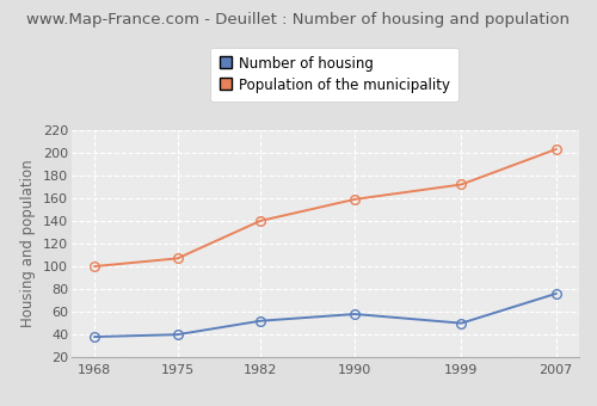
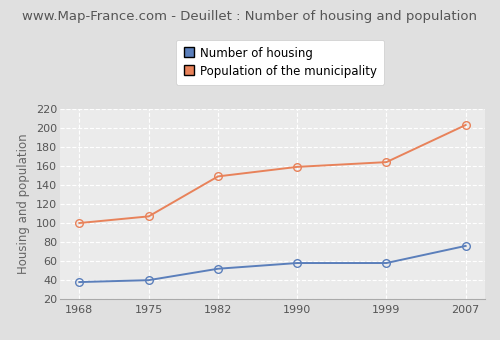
Population of the municipality/1982: 140 -> 149
Number of housing/1999: 50 -> 58
Population of the municipality/1999: 172 -> 164
